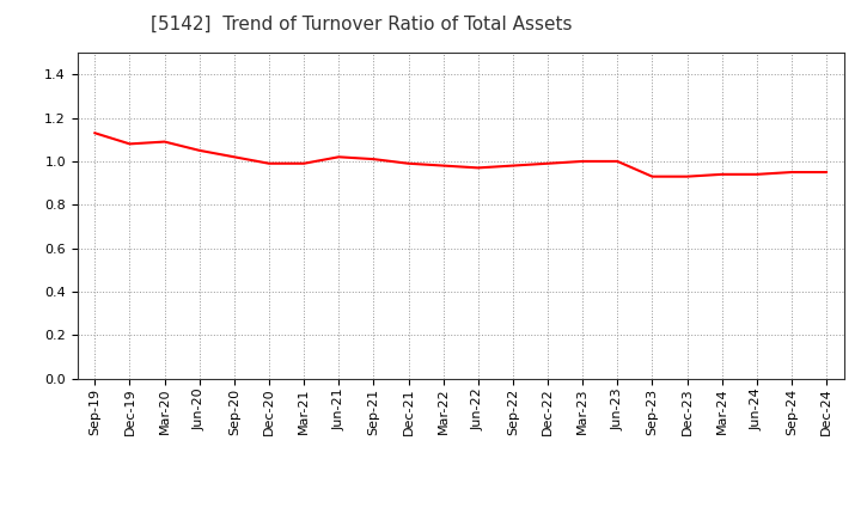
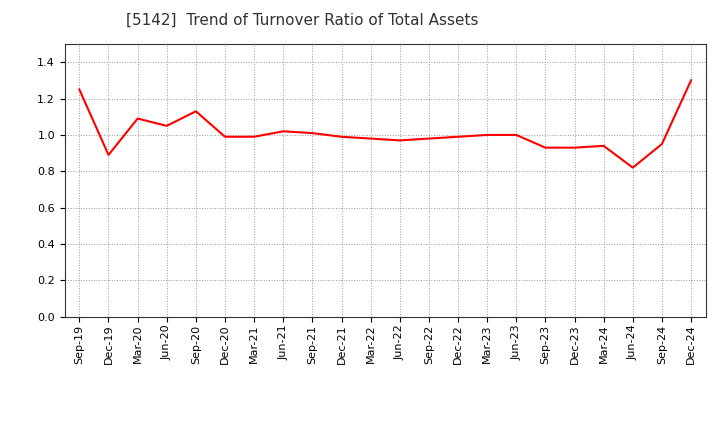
Sep-19: 1.13 -> 1.25
Dec-19: 1.08 -> 0.89
Sep-20: 1.02 -> 1.13
Jun-24: 0.94 -> 0.82
Dec-24: 0.95 -> 1.30
